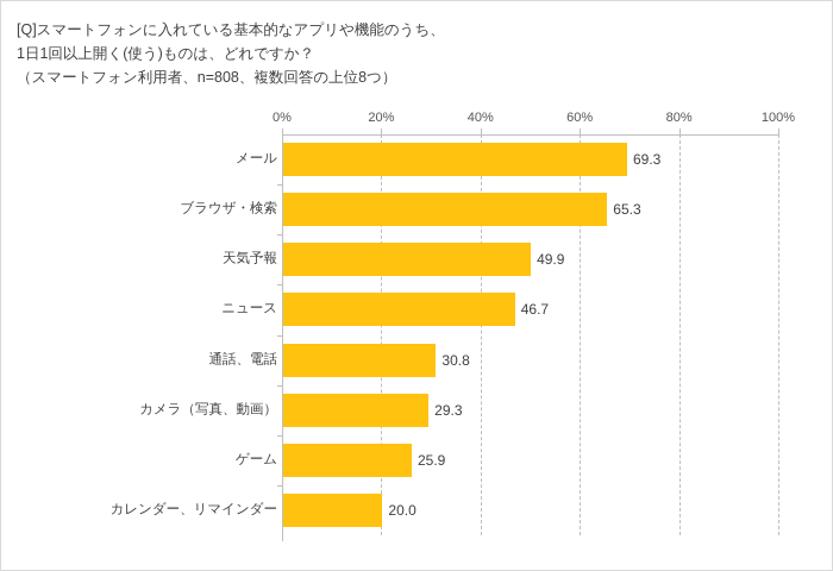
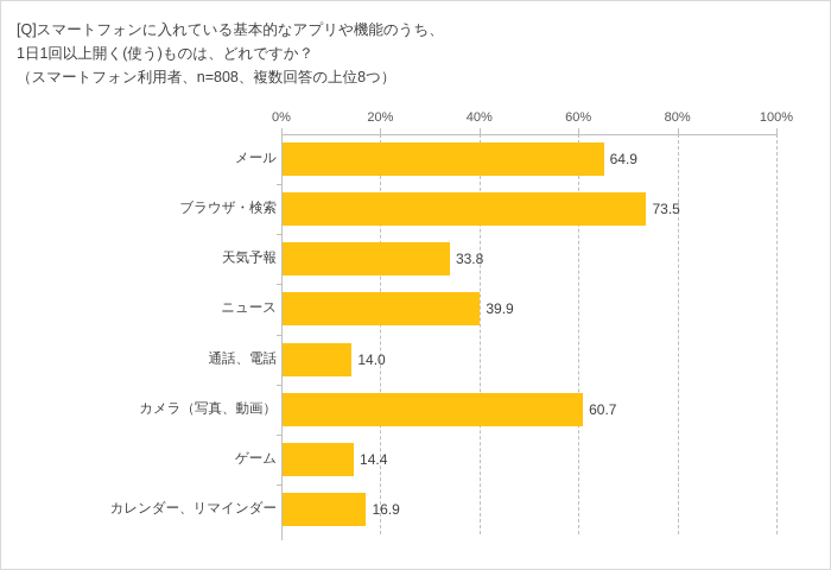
メール: 69.3 -> 64.9
ブラウザ・検索: 65.3 -> 73.5
天気予報: 49.9 -> 33.8
ニュース: 46.7 -> 39.9
通話、電話: 30.8 -> 14.0
カメラ（写真、動画）: 29.3 -> 60.7
ゲーム: 25.9 -> 14.4
カレンダー、リマインダー: 20.0 -> 16.9
